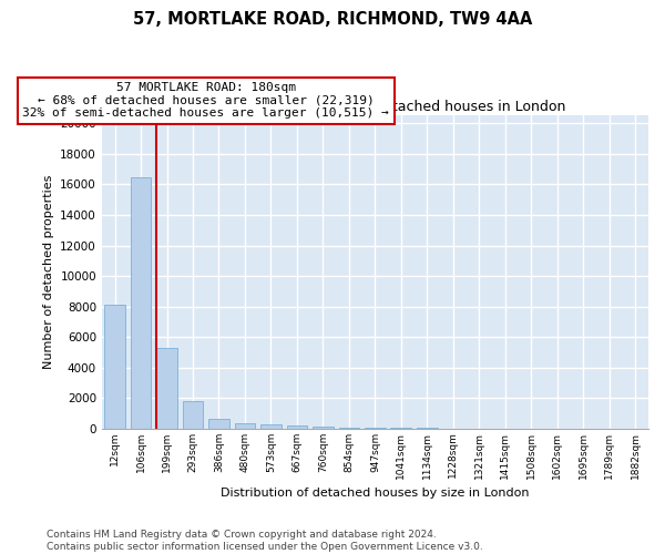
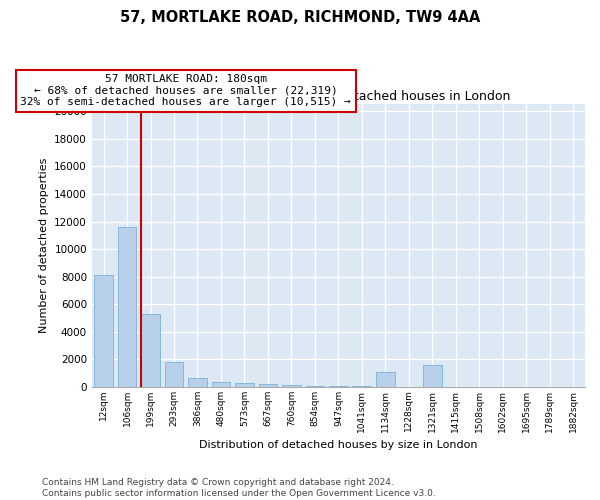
106sqm: 16500 -> 11600
1134sqm: 0 -> 1100
1321sqm: 0 -> 1600
